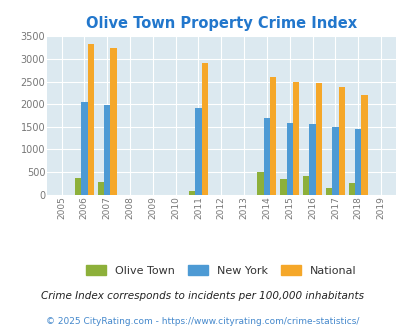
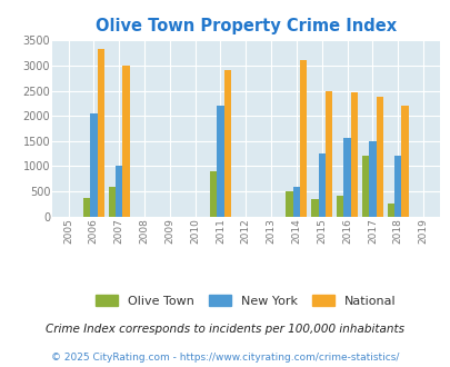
Olive Town/2007: 290 -> 600
New York/2007: 1980 -> 1000
National/2007: 3250 -> 3000
Olive Town/2011: 80 -> 900
New York/2011: 1920 -> 2200
New York/2014: 1700 -> 600
National/2014: 2590 -> 3100
New York/2015: 1590 -> 1250
Olive Town/2017: 160 -> 1200
New York/2018: 1450 -> 1200
